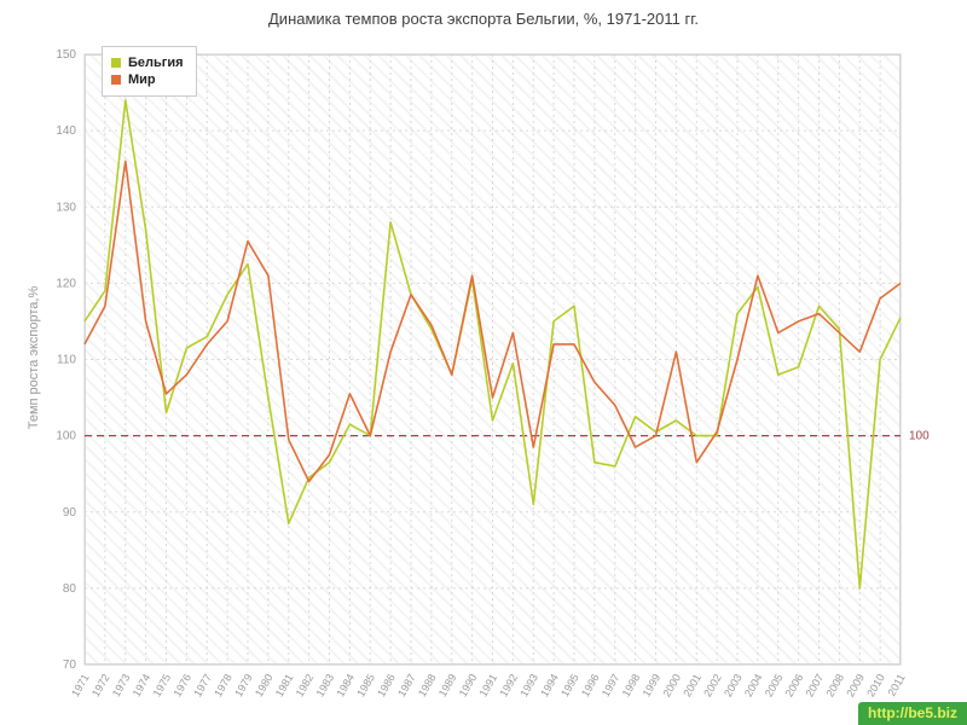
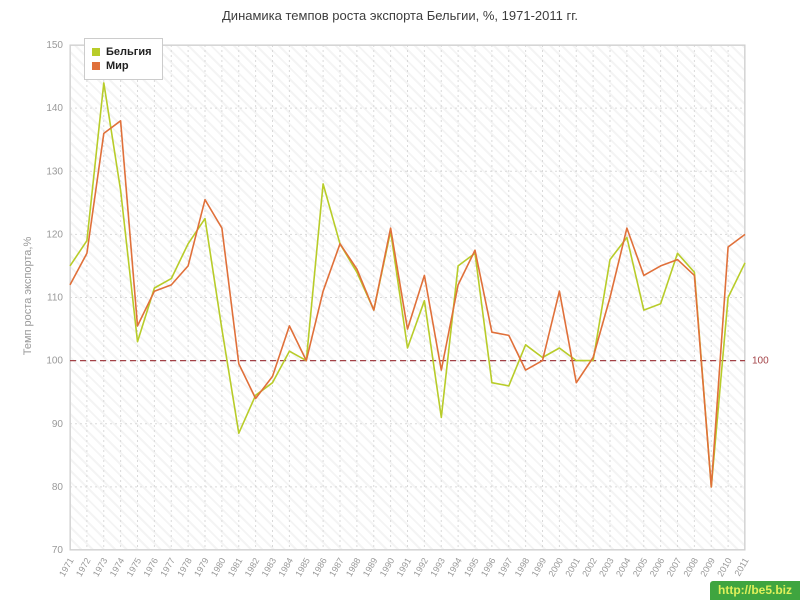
Мир/1974: 115 -> 138
Мир/1976: 108 -> 111
Мир/1995: 112 -> 118
Мир/1996: 107 -> 104
Мир/2009: 111 -> 80
